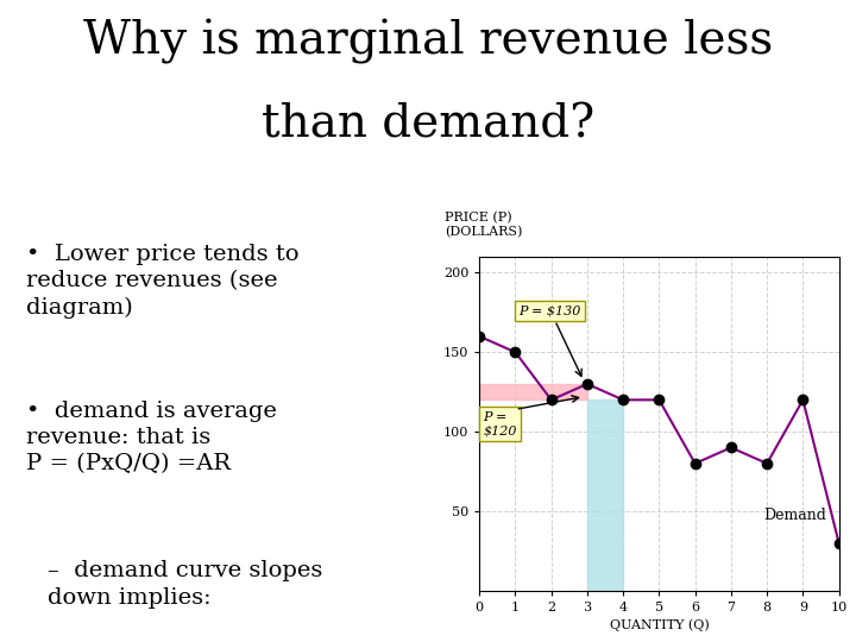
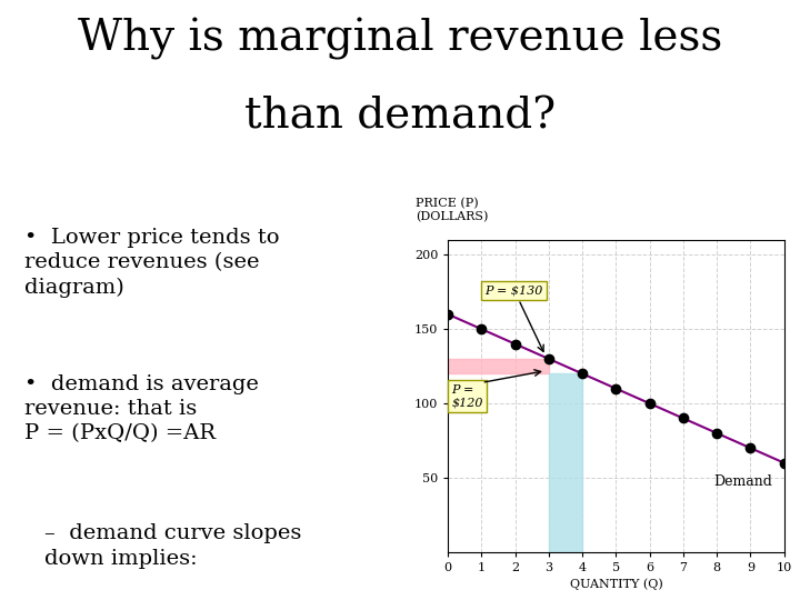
2: 120 -> 140
5: 120 -> 110
6: 80 -> 100
9: 120 -> 70
10: 30 -> 60
